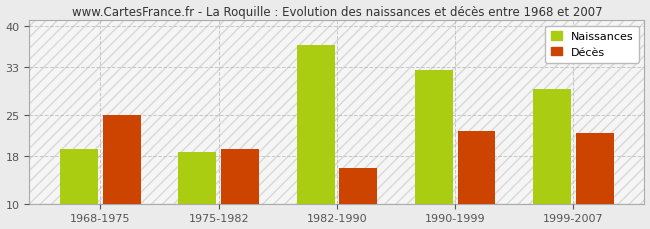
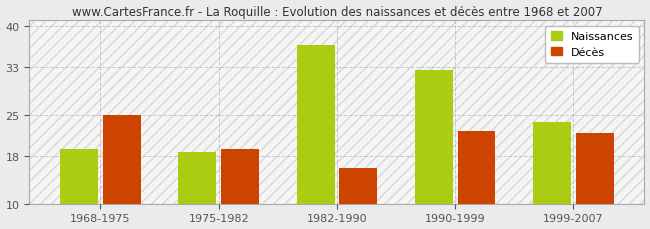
Naissances/1999-2007: 29.4 -> 23.8
